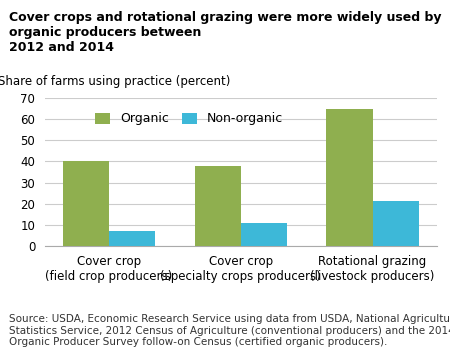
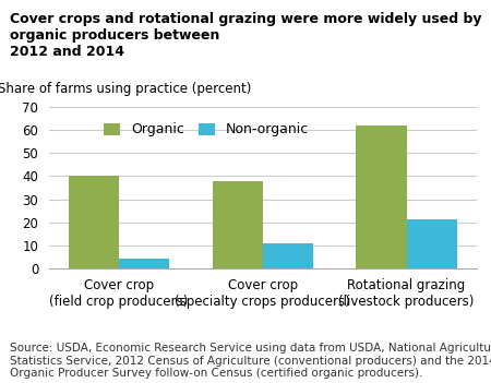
Non-organic/Cover crop (field crop producers): 7 -> 4
Organic/Rotational grazing (livestock producers): 65 -> 62
